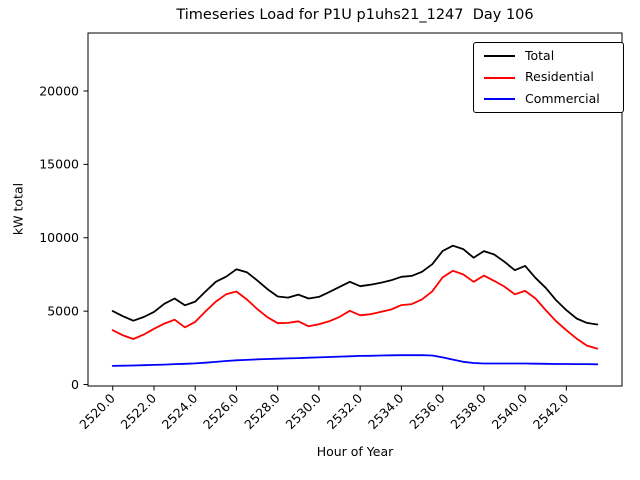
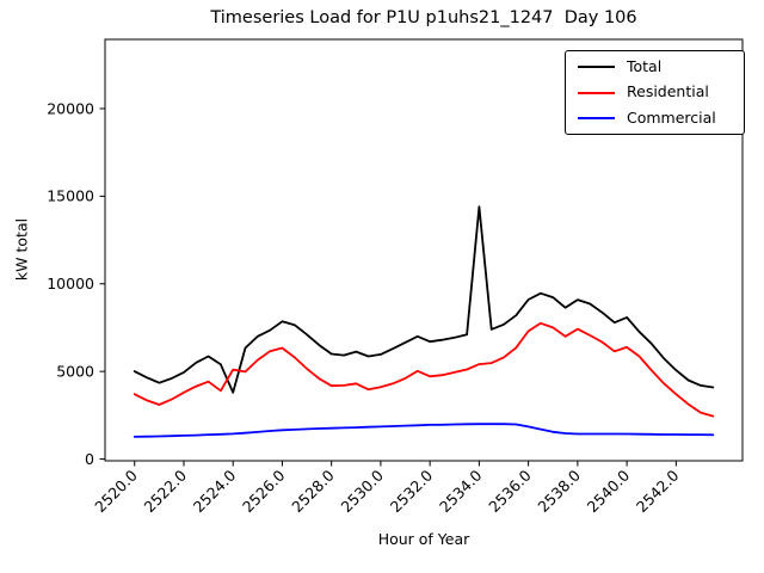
Total/2524.0: 5600 -> 3800
Residential/2524.0: 4300 -> 5100
Total/2534.0: 7300 -> 14400
